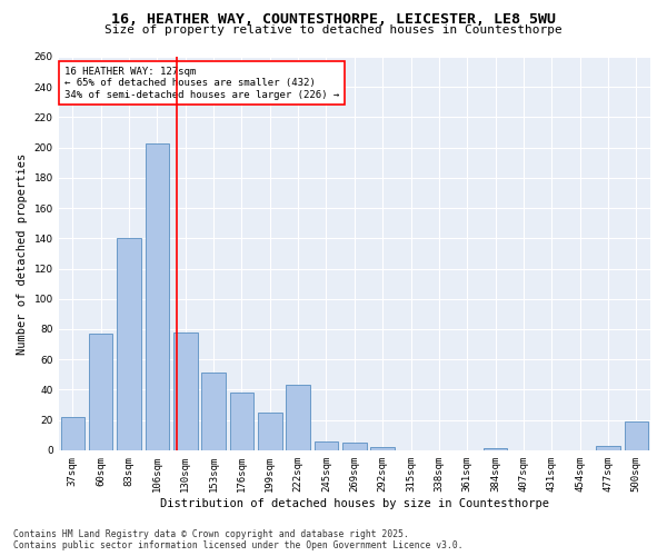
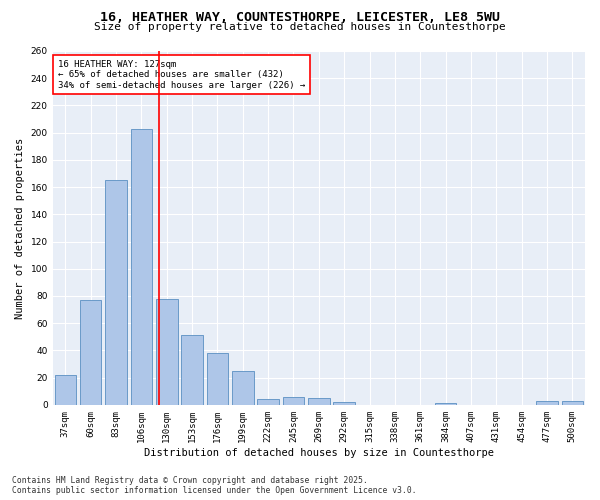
83sqm: 140 -> 165
222sqm: 43 -> 4
500sqm: 19 -> 3
